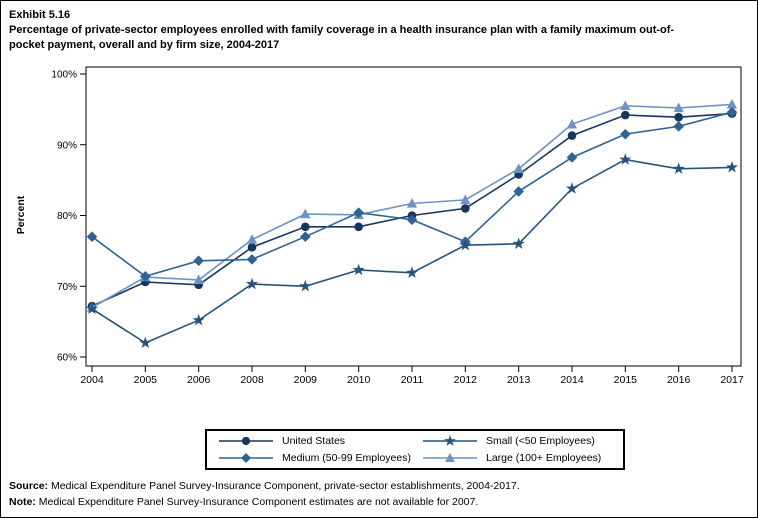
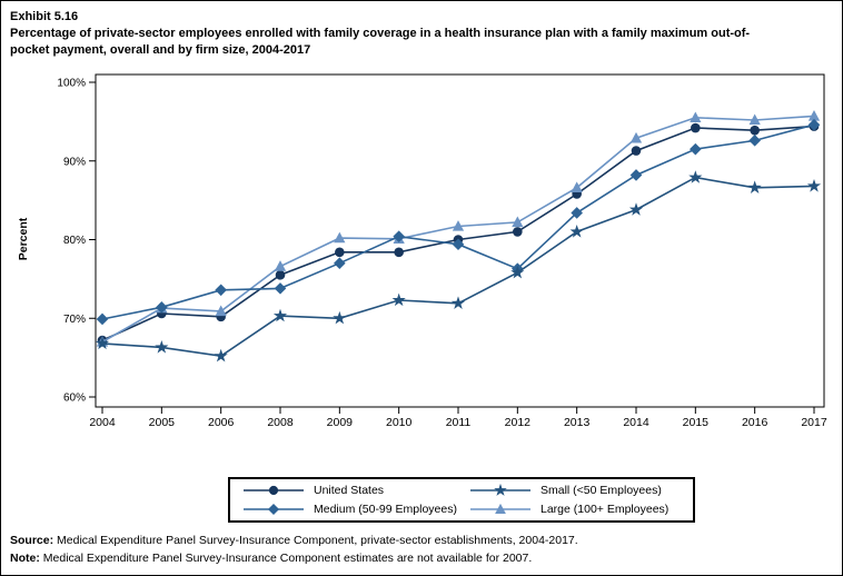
Medium (50-99 Employees)/2004: 77% -> 70%
Small (<50 Employees)/2005: 62% -> 66%
Small (<50 Employees)/2013: 76% -> 81%
